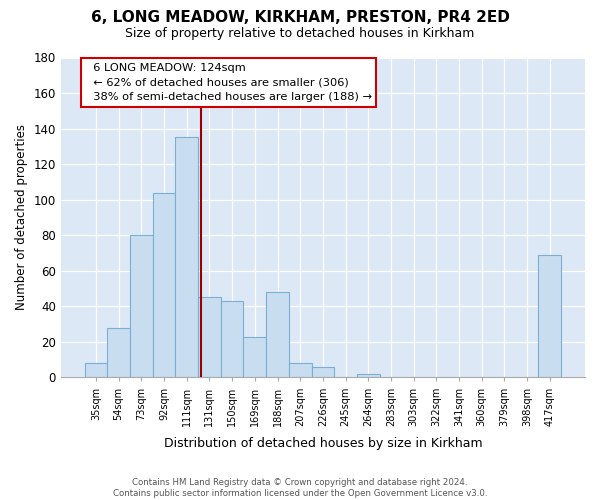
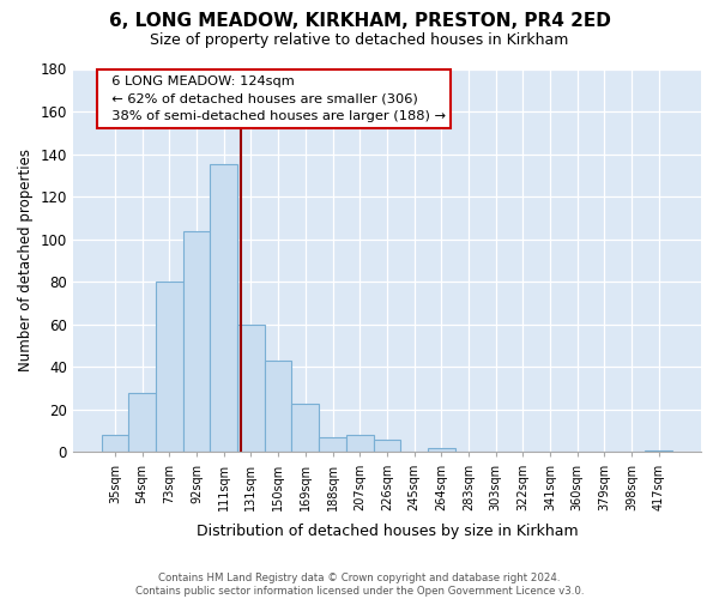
131sqm: 45 -> 60
188sqm: 48 -> 7
417sqm: 69 -> 1
